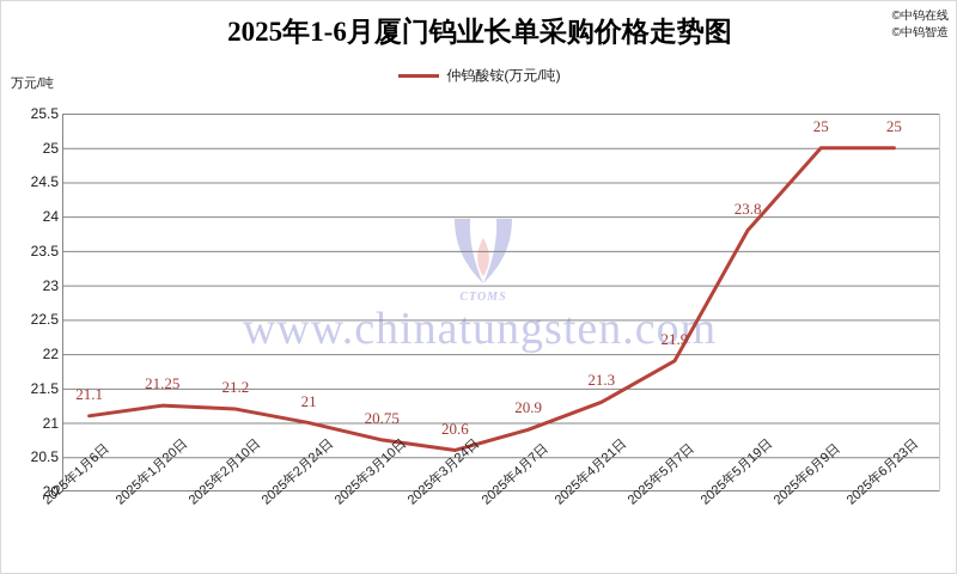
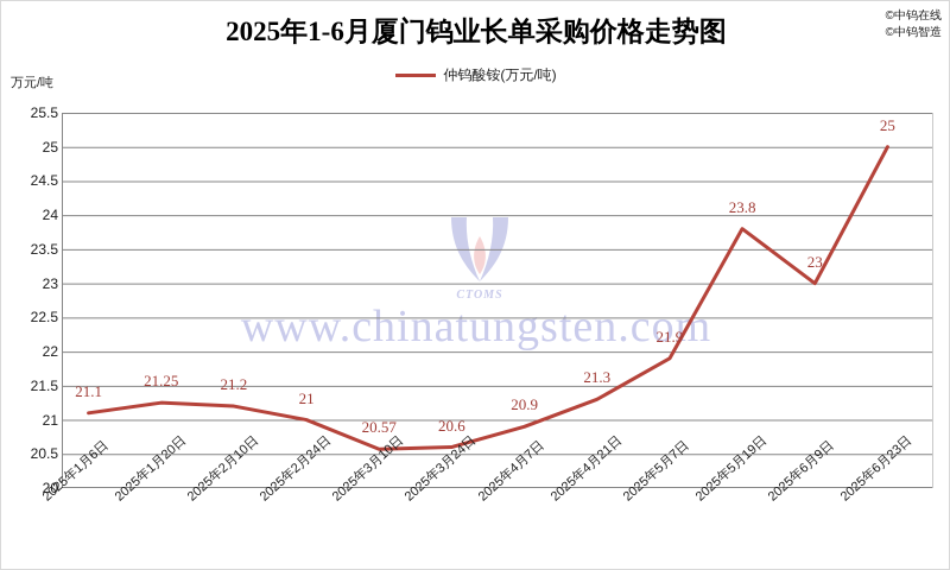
2025年3月10日: 20.75 -> 20.57
2025年6月9日: 25 -> 23
